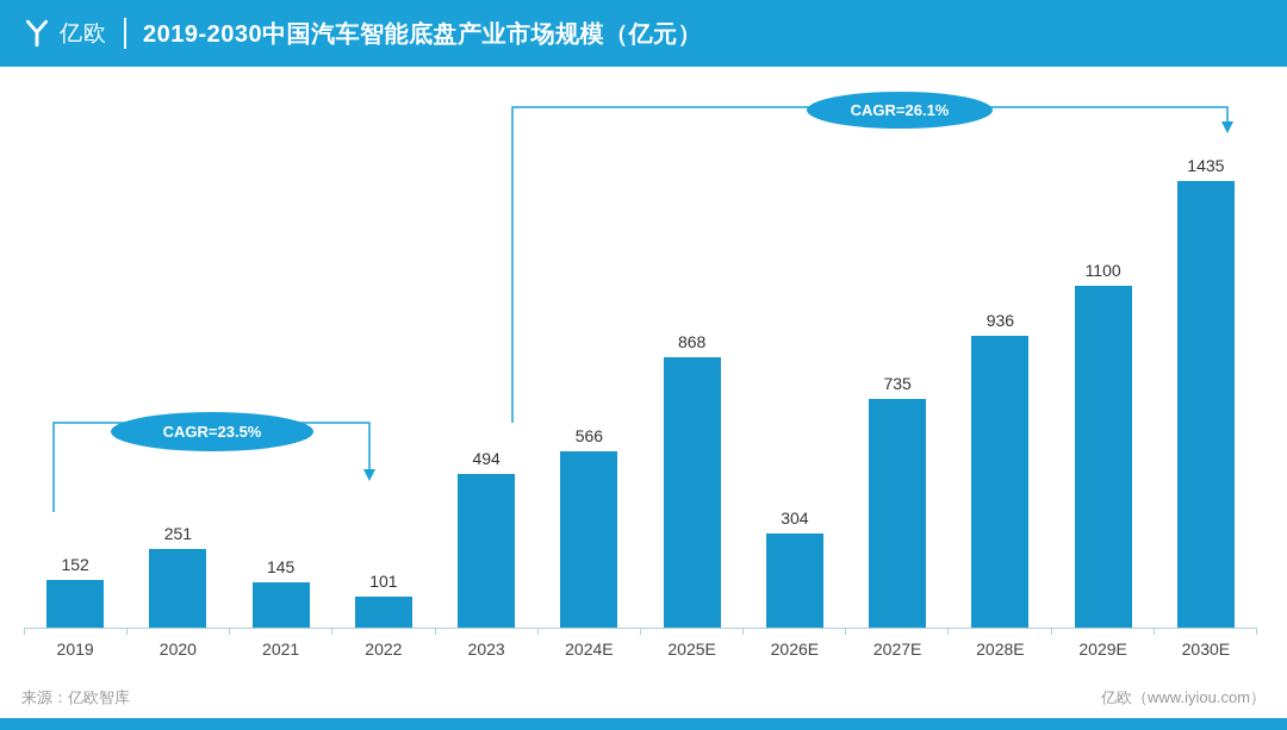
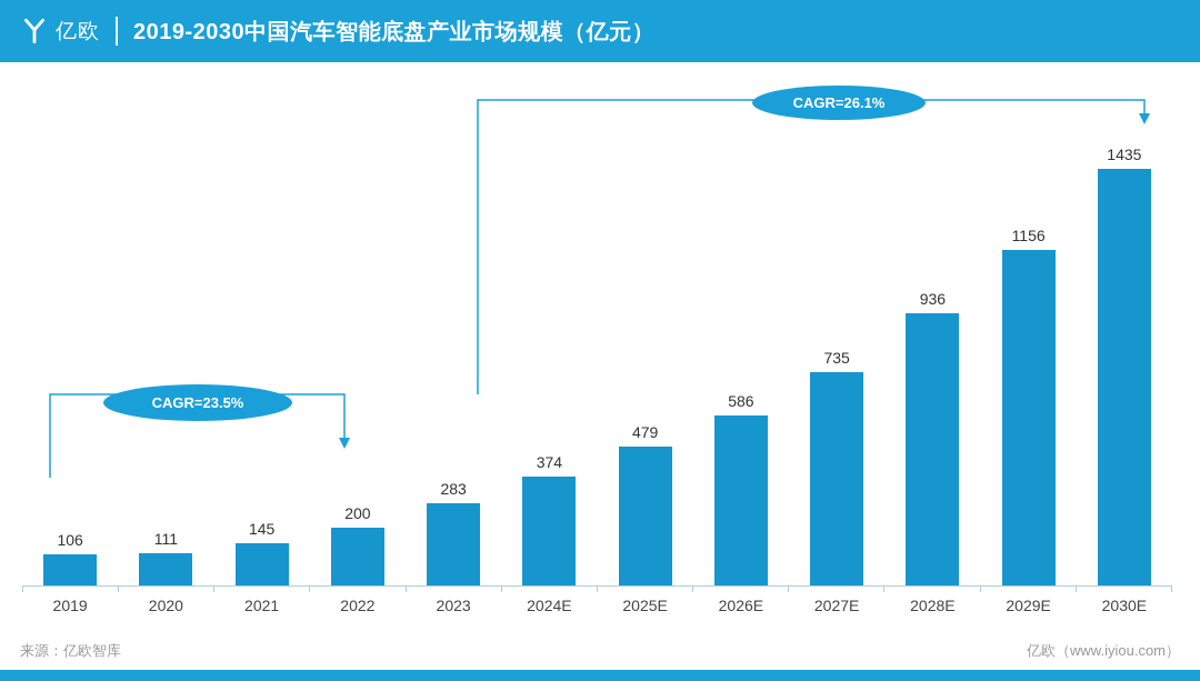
2019: 152 -> 106
2020: 251 -> 111
2022: 101 -> 200
2023: 494 -> 283
2024E: 566 -> 374
2025E: 868 -> 479
2026E: 304 -> 586
2029E: 1100 -> 1156
